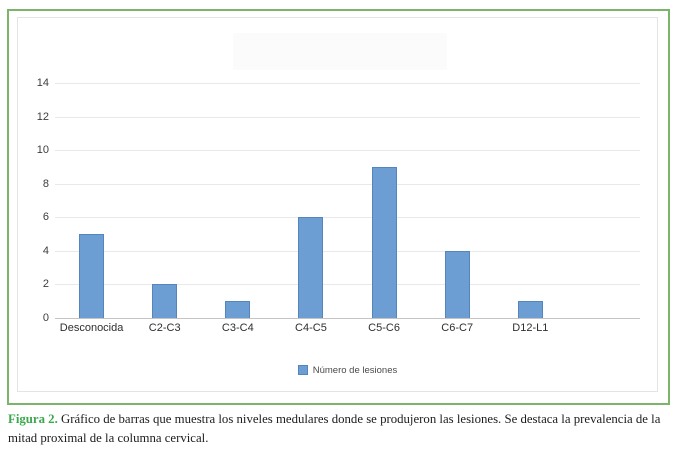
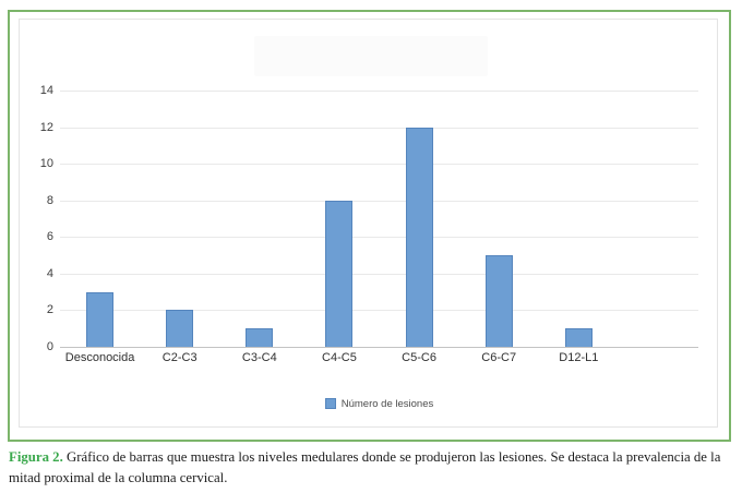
Desconocida: 5 -> 3
C4-C5: 6 -> 8
C5-C6: 9 -> 12
C6-C7: 4 -> 5
